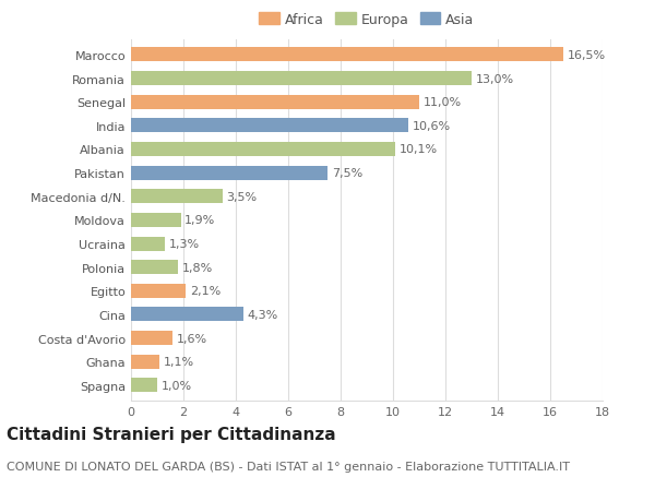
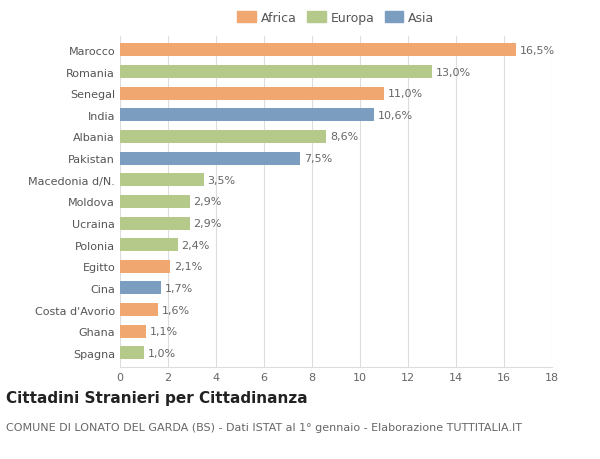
Albania: 10,1% -> 8,6%
Moldova: 1,9% -> 2,9%
Ucraina: 1,3% -> 2,9%
Polonia: 1,8% -> 2,4%
Cina: 4,3% -> 1,7%
